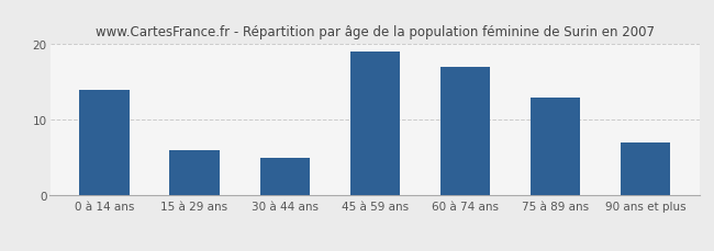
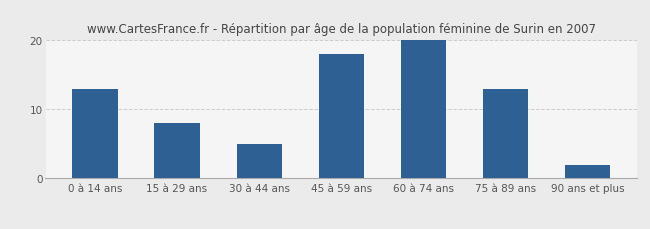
0 à 14 ans: 14 -> 13
15 à 29 ans: 6 -> 8
45 à 59 ans: 19 -> 18
60 à 74 ans: 17 -> 20
90 ans et plus: 7 -> 2
